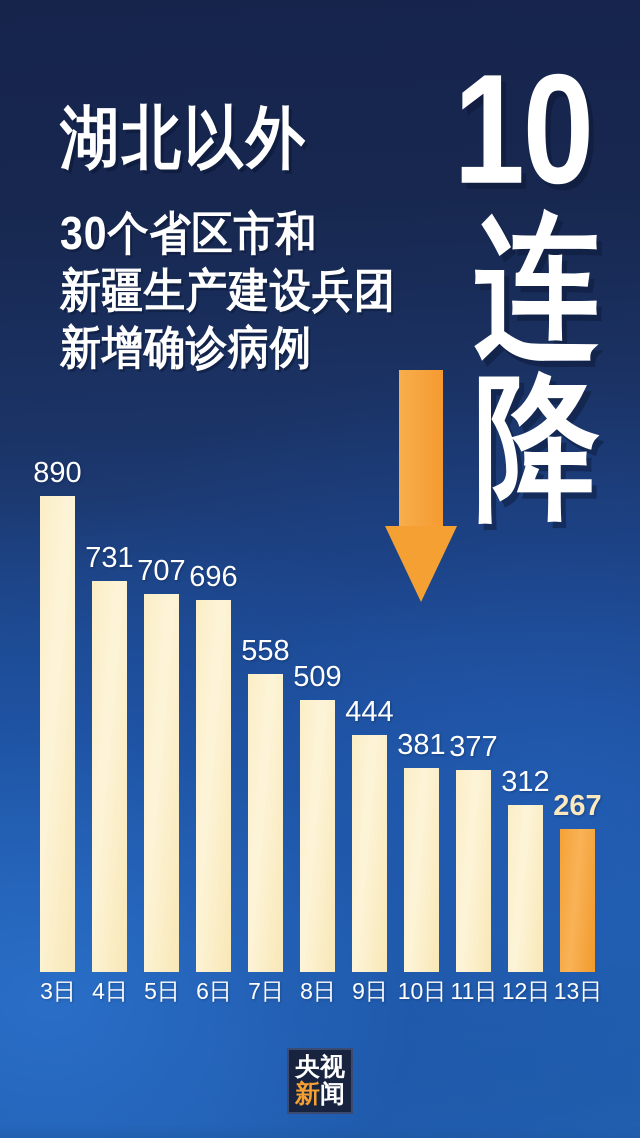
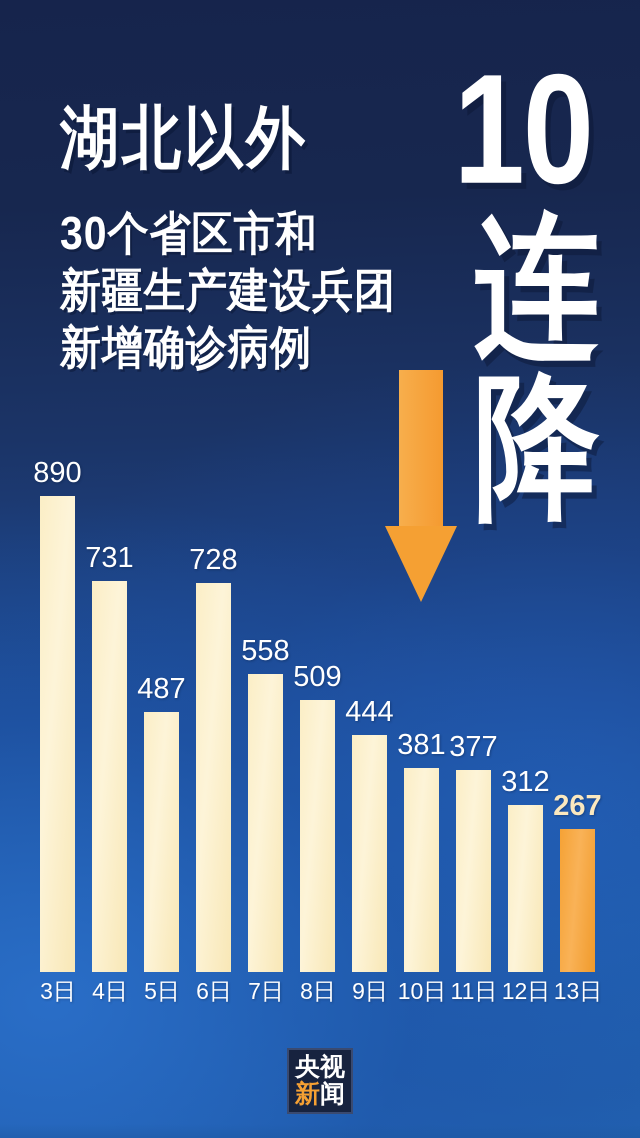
5日: 707 -> 487
6日: 696 -> 728
